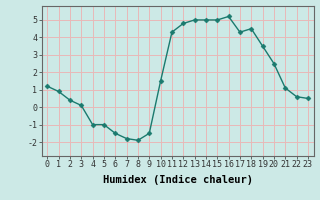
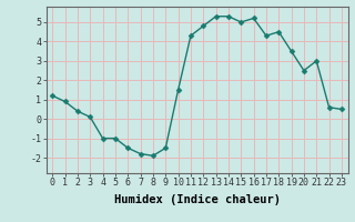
13: 5.0 -> 5.3
14: 5.0 -> 5.3
21: 1.1 -> 3.0
